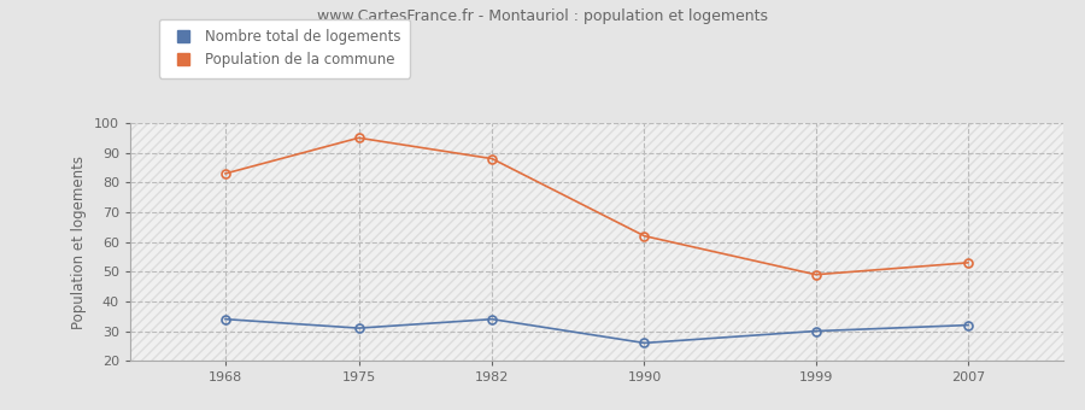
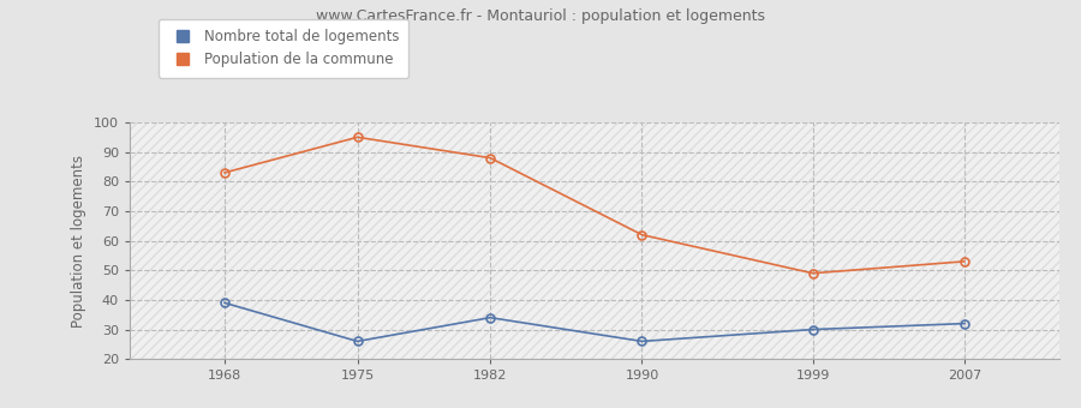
Nombre total de logements/1968: 34 -> 39
Nombre total de logements/1975: 31 -> 26
